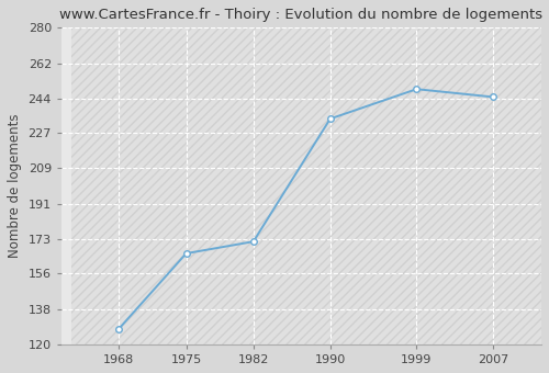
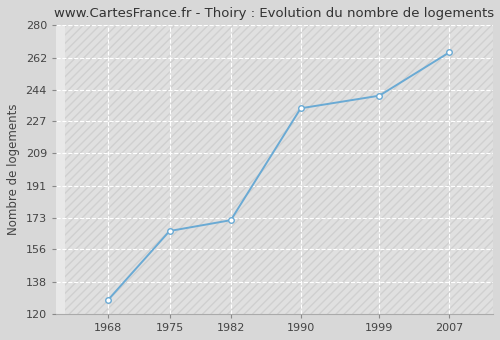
1999: 249 -> 241
2007: 245 -> 265
